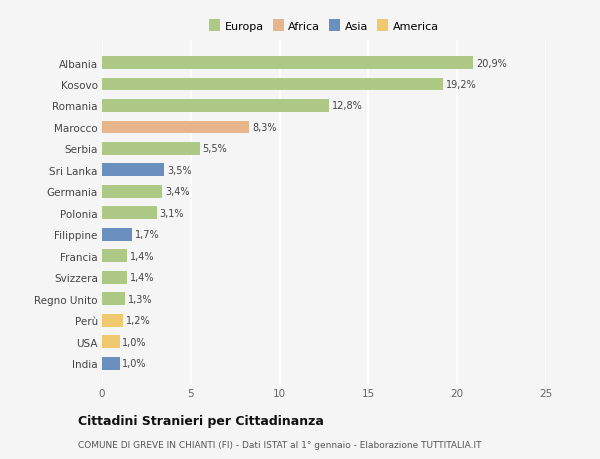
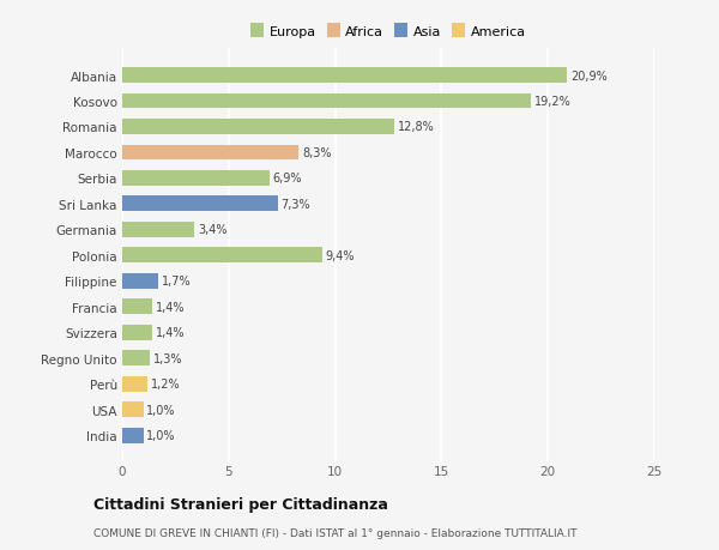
Serbia: 5,5% -> 6,9%
Sri Lanka: 3,5% -> 7,3%
Polonia: 3,1% -> 9,4%
